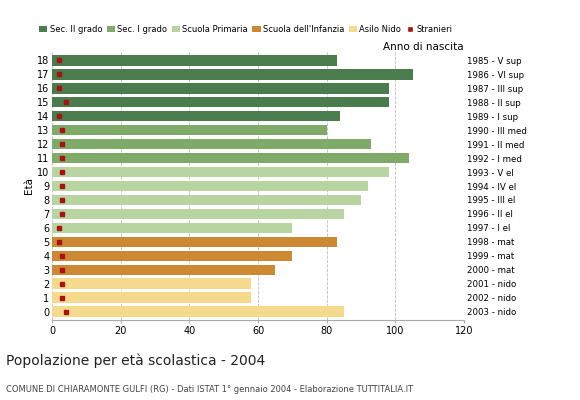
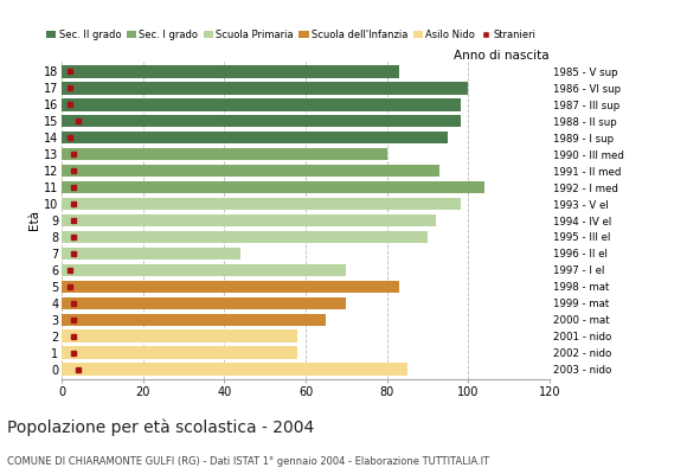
17: 105 -> 100
14: 84 -> 95
7: 85 -> 44
